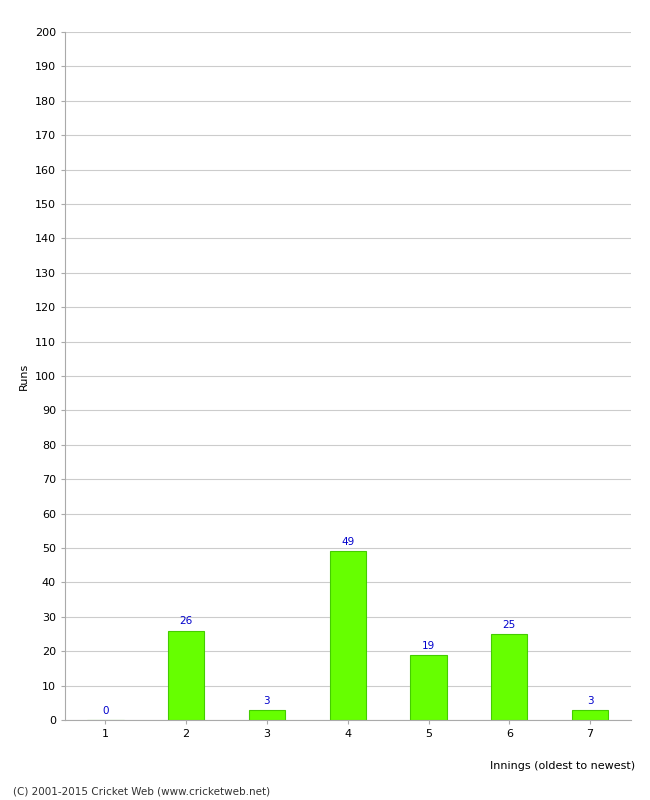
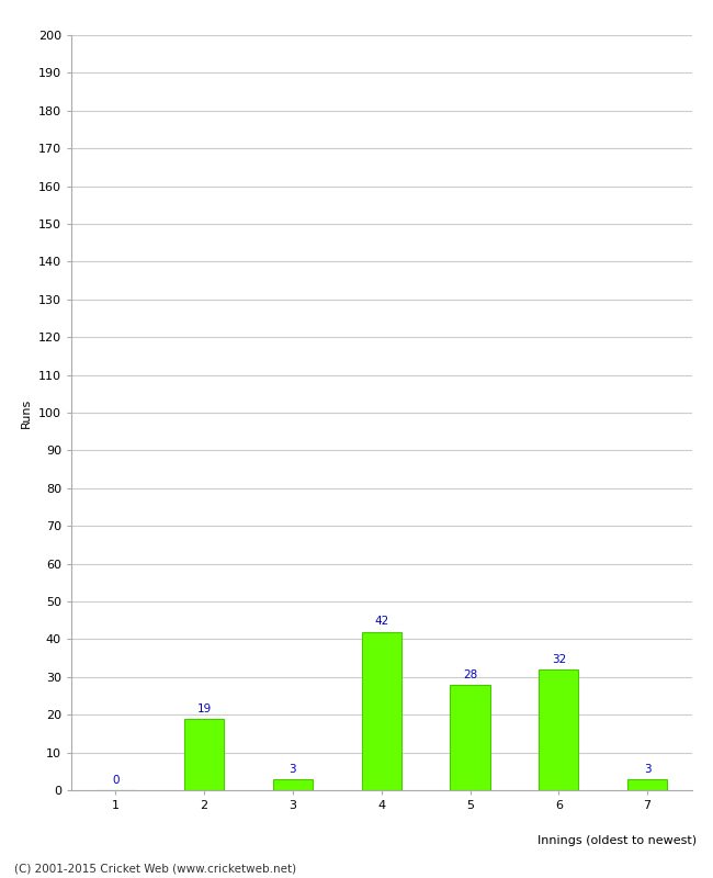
2: 26 -> 19
4: 49 -> 42
5: 19 -> 28
6: 25 -> 32
